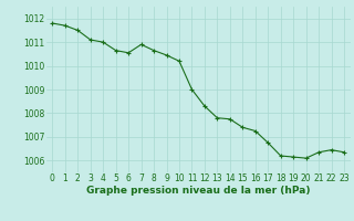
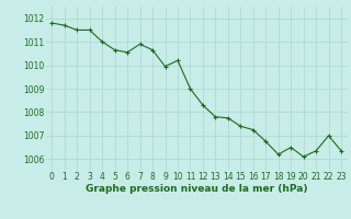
3: 1011.10 -> 1011.50
9: 1010.45 -> 1009.95
19: 1006.15 -> 1006.50
22: 1006.45 -> 1007.00
